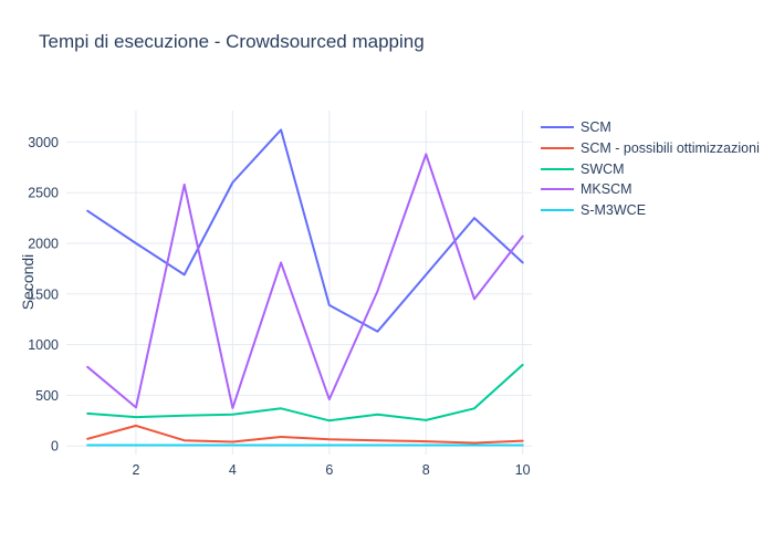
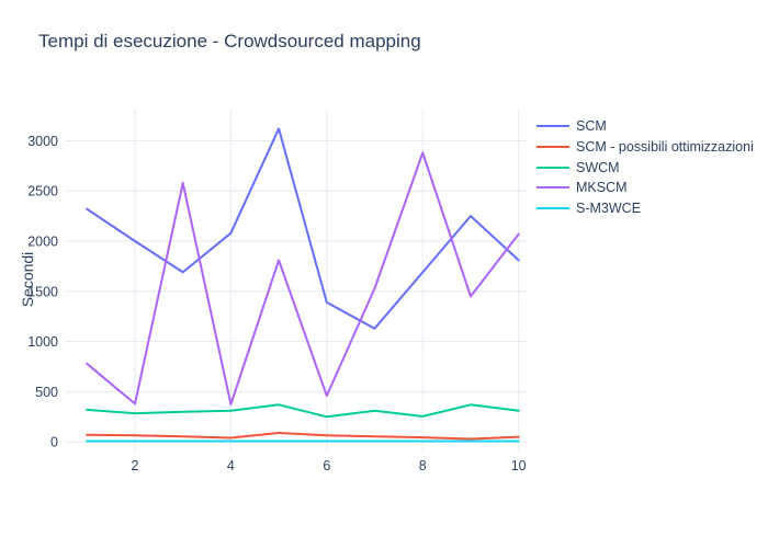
SCM - possibili ottimizzazioni/2: 200 -> 100
SCM/4: 2600 -> 2100
SWCM/10: 800 -> 300
